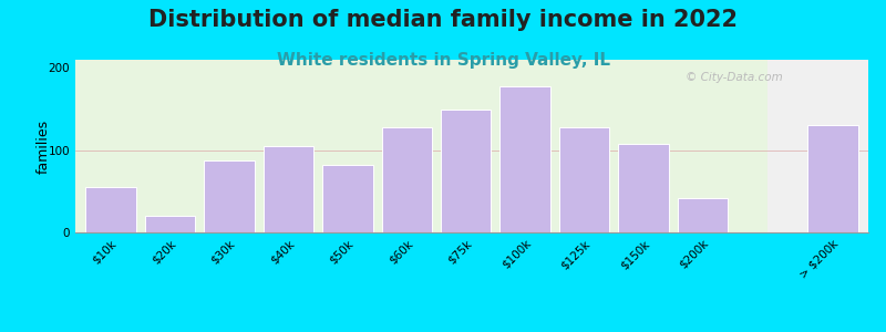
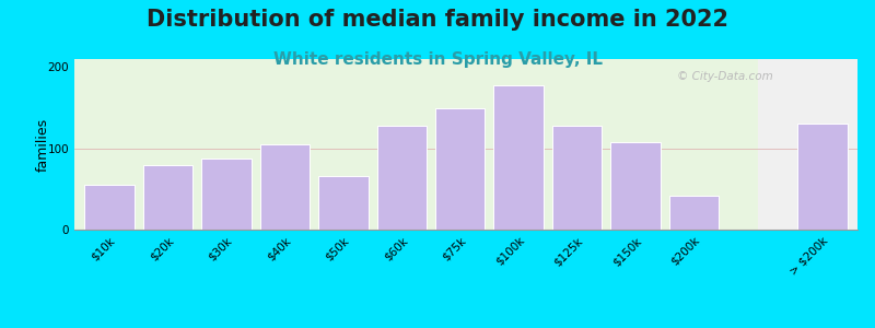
$20k: 20 -> 80
$50k: 82 -> 66
